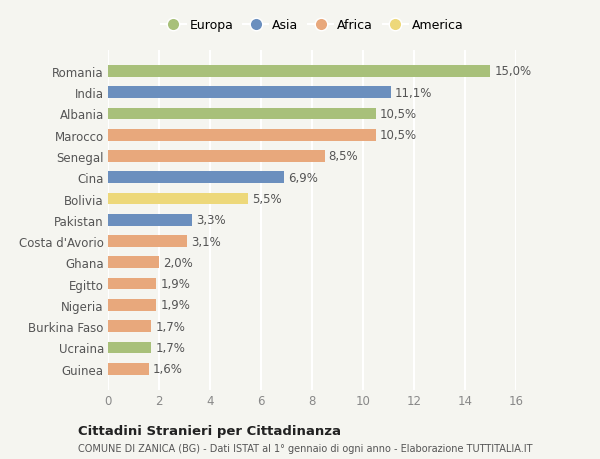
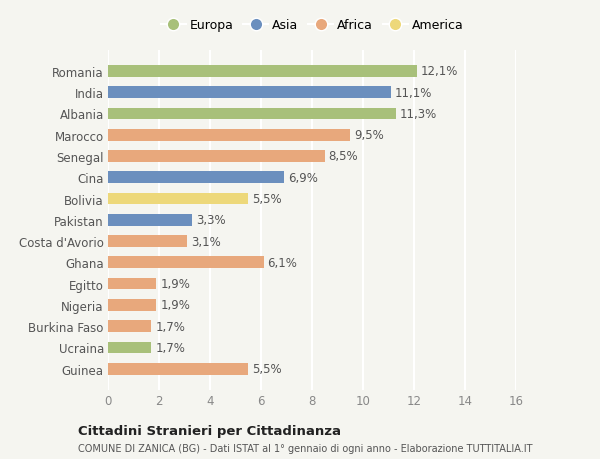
Romania: 15,0% -> 12,1%
Albania: 10,5% -> 11,3%
Marocco: 10,5% -> 9,5%
Ghana: 2,0% -> 6,1%
Guinea: 1,6% -> 5,5%
